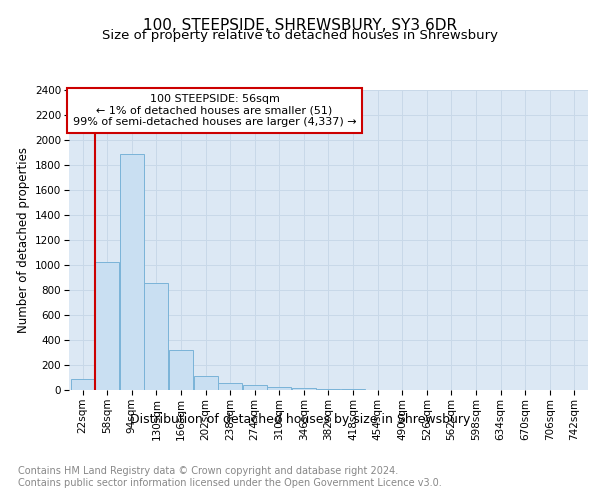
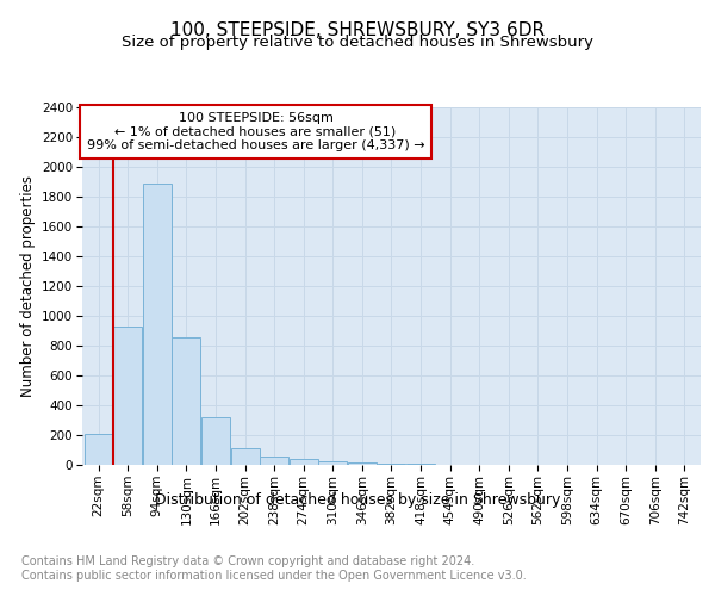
22sqm: 80 -> 210
58sqm: 1020 -> 930
